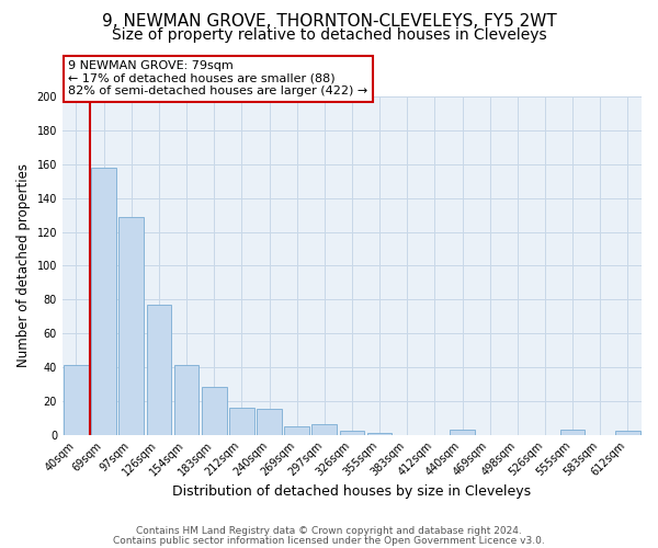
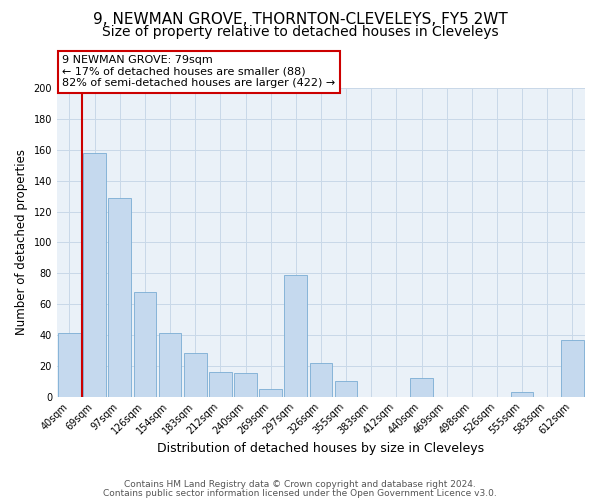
126sqm: 77 -> 68
297sqm: 6 -> 79
326sqm: 2 -> 22
355sqm: 1 -> 10
440sqm: 3 -> 12
612sqm: 2 -> 37
